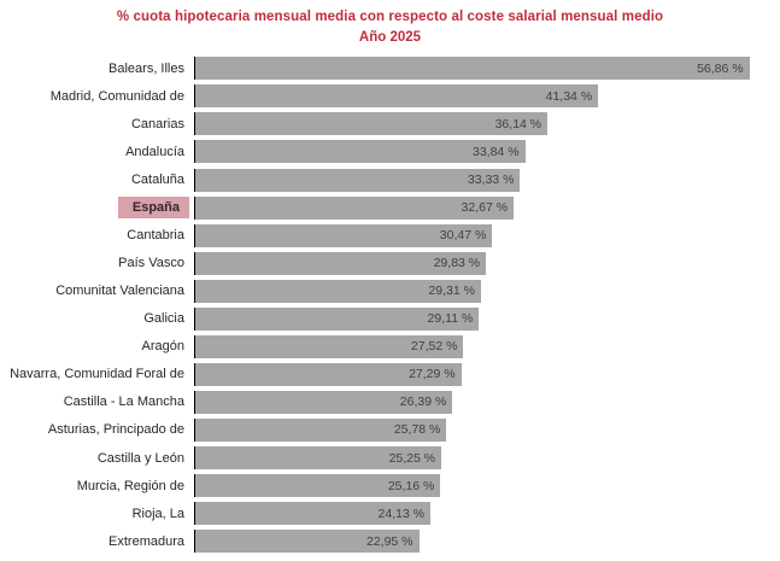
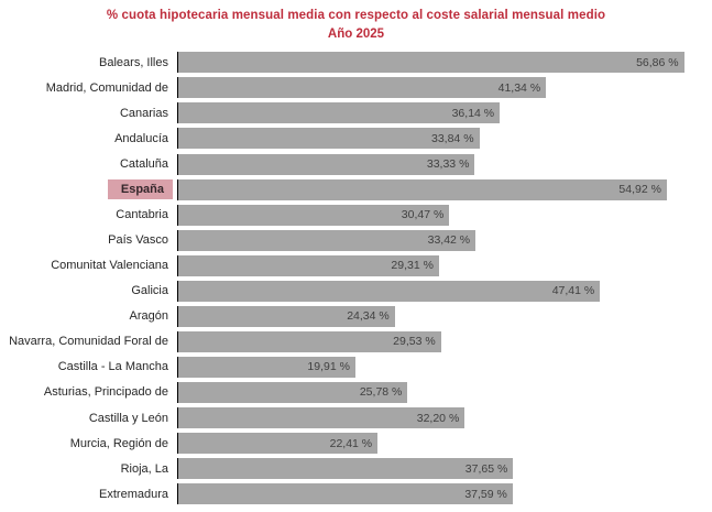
España: 32,67 -> 54,92
País Vasco: 29,83 -> 33,42
Galicia: 29,11 -> 47,41
Aragón: 27,52 -> 24,34
Navarra, Comunidad Foral de: 27,29 -> 29,53
Castilla - La Mancha: 26,39 -> 19,91
Castilla y León: 25,25 -> 32,20
Murcia, Región de: 25,16 -> 22,41
Rioja, La: 24,13 -> 37,65
Extremadura: 22,95 -> 37,59
